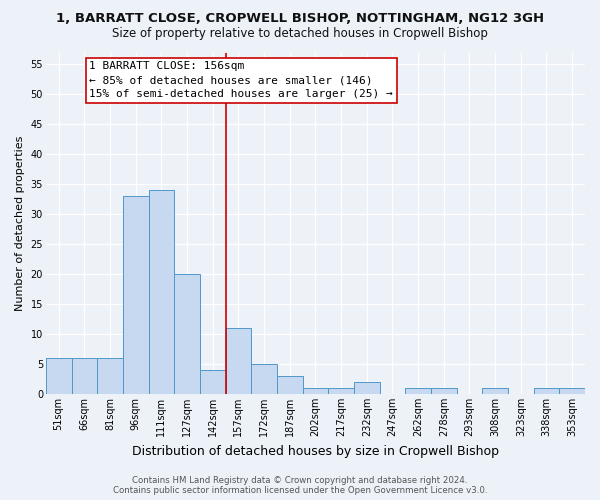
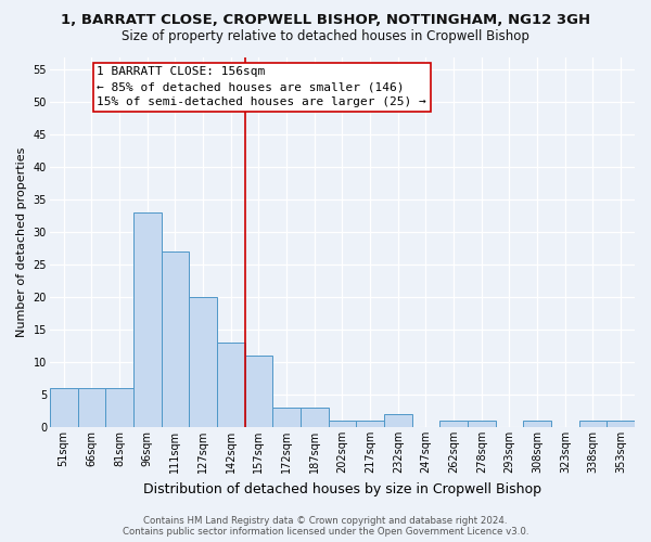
111sqm: 34 -> 27
142sqm: 4 -> 13
172sqm: 5 -> 3
